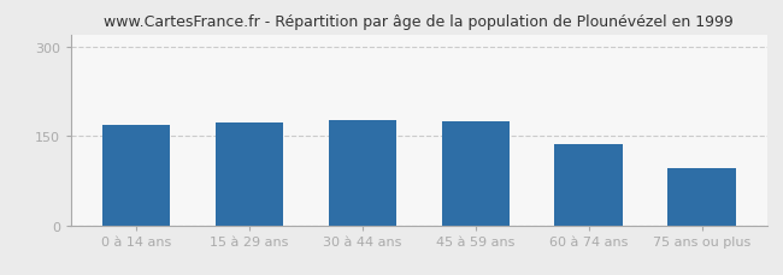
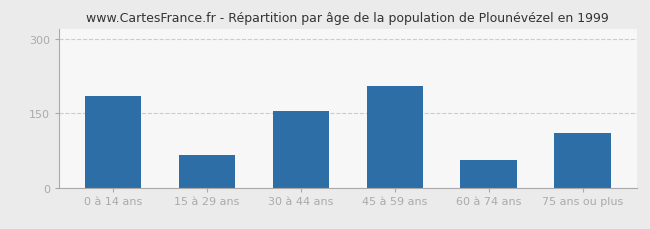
0 à 14 ans: 168 -> 185
15 à 29 ans: 173 -> 65
30 à 44 ans: 177 -> 155
45 à 59 ans: 175 -> 205
60 à 74 ans: 136 -> 55
75 ans ou plus: 95 -> 110
